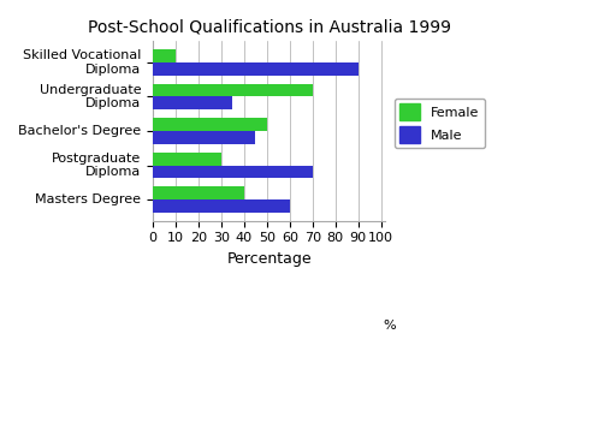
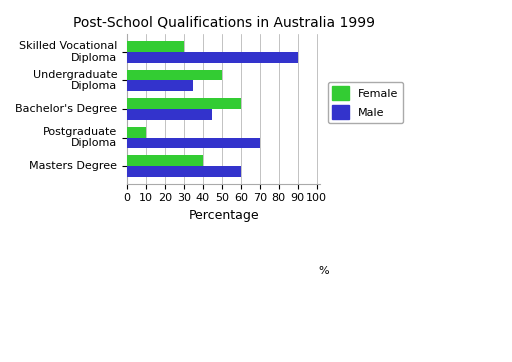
Female/Skilled Vocational Diploma: 10 -> 30
Female/Undergraduate Diploma: 70 -> 50
Female/Bachelor's Degree: 50 -> 60
Female/Postgraduate Diploma: 30 -> 10
